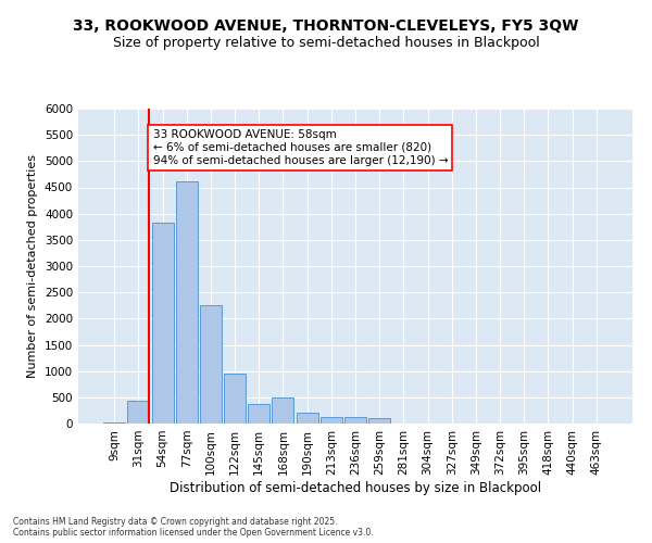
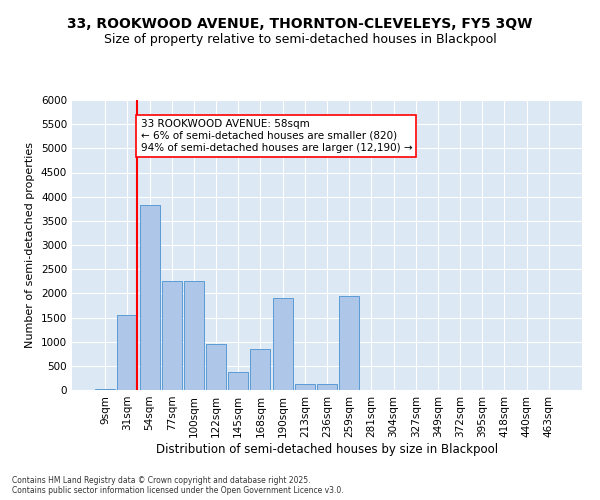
31sqm: 430 -> 1550
77sqm: 4620 -> 2250
168sqm: 500 -> 850
190sqm: 200 -> 1900
259sqm: 100 -> 1950
